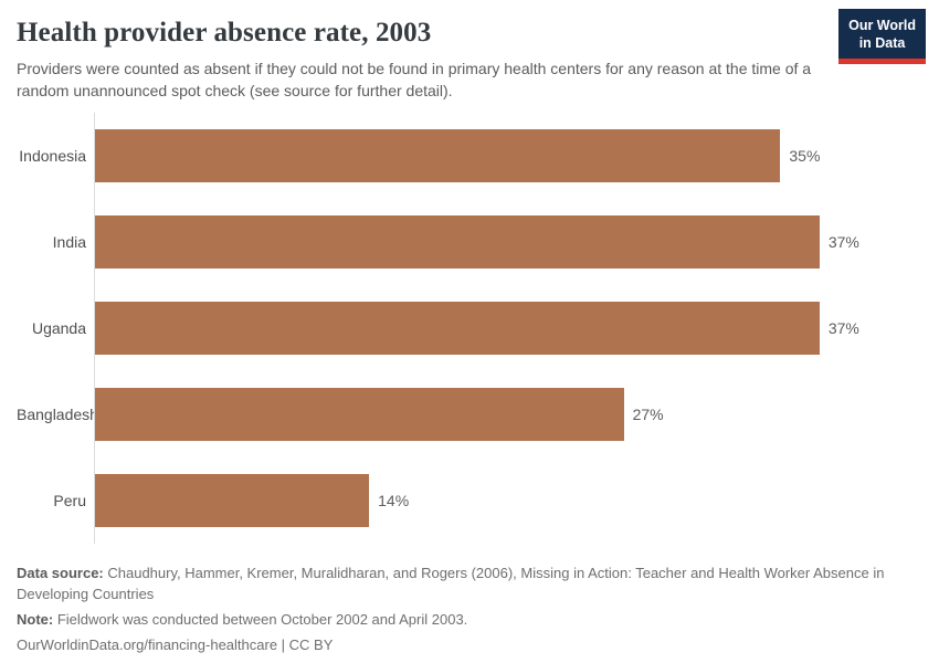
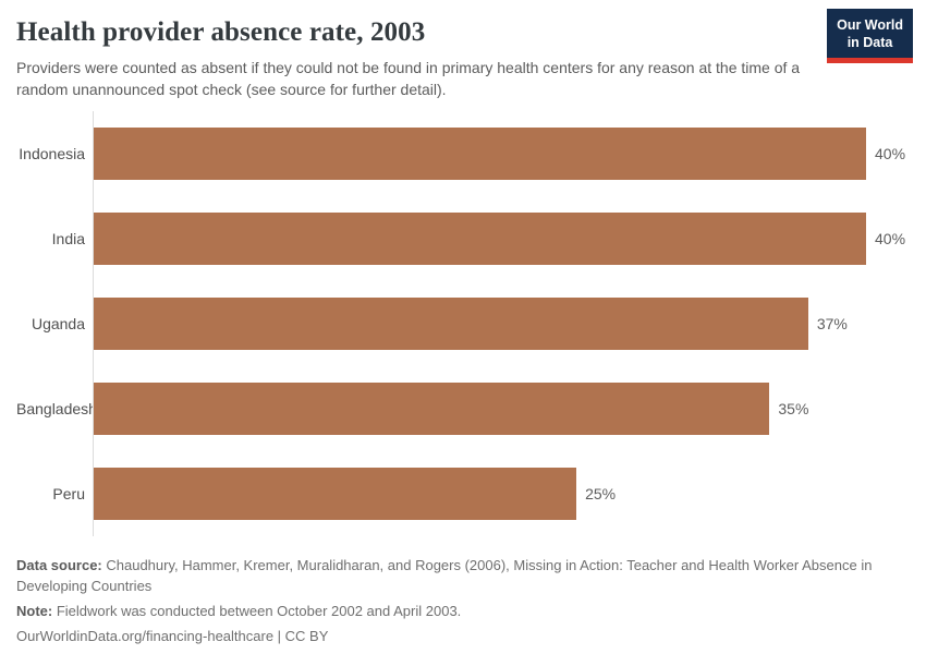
Indonesia: 35% -> 40%
India: 37% -> 40%
Bangladesh: 27% -> 35%
Peru: 14% -> 25%
